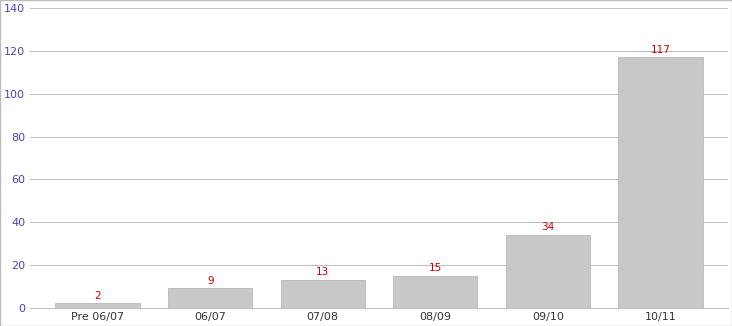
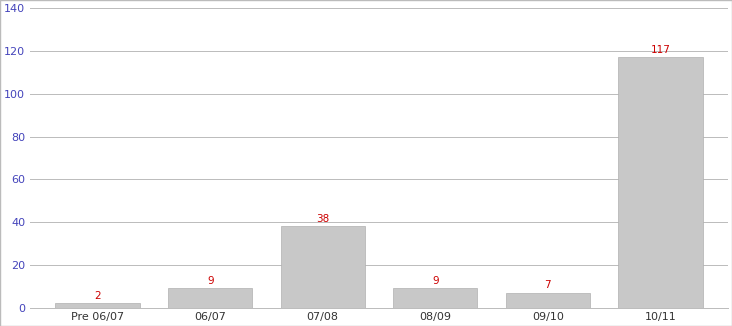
07/08: 13 -> 38
08/09: 15 -> 9
09/10: 34 -> 7
